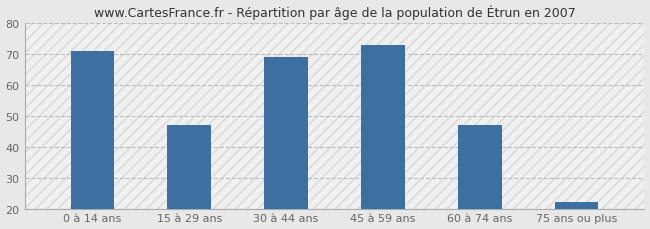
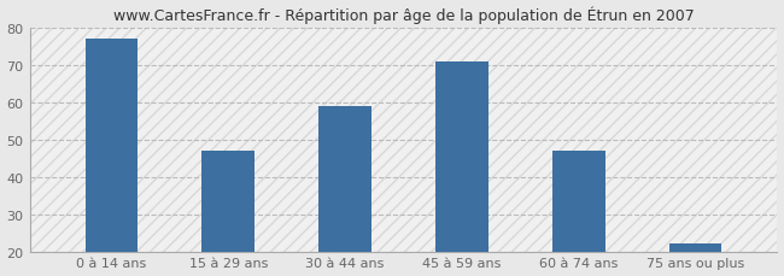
0 à 14 ans: 71 -> 77
30 à 44 ans: 69 -> 59
45 à 59 ans: 73 -> 71
